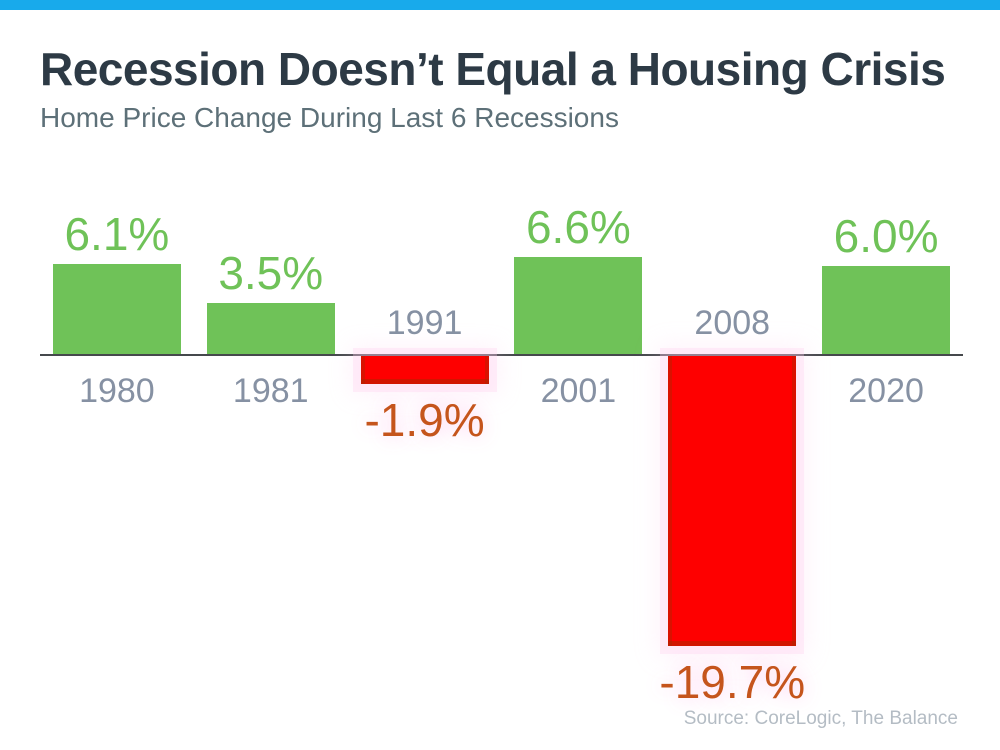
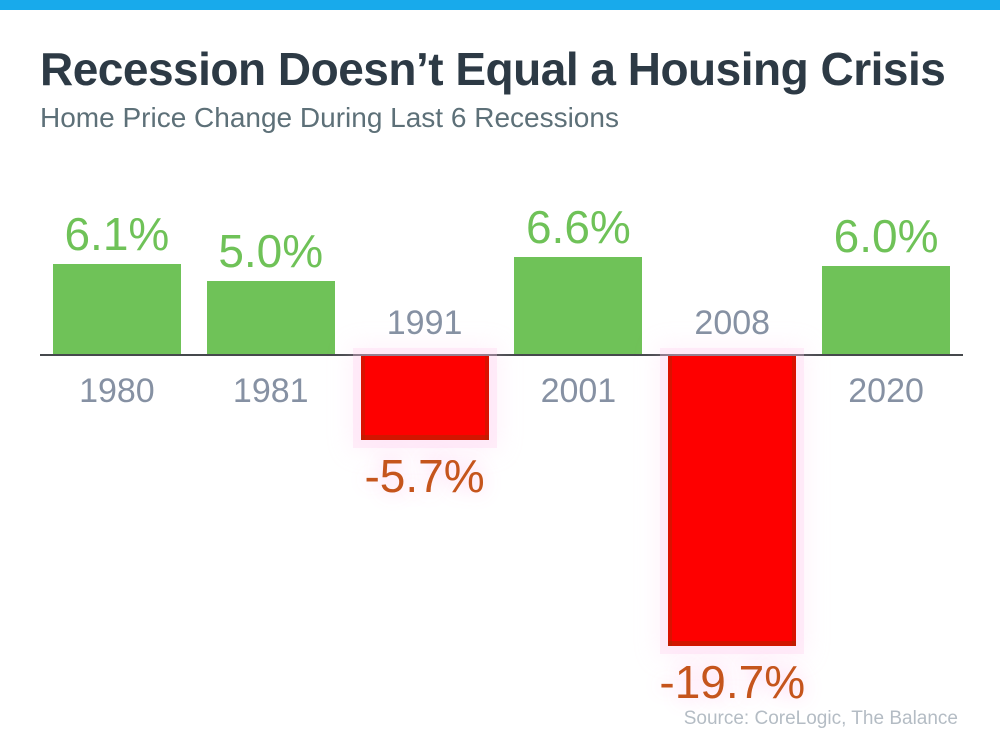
1981: 3.5% -> 5.0%
1991: -1.9% -> -5.7%
